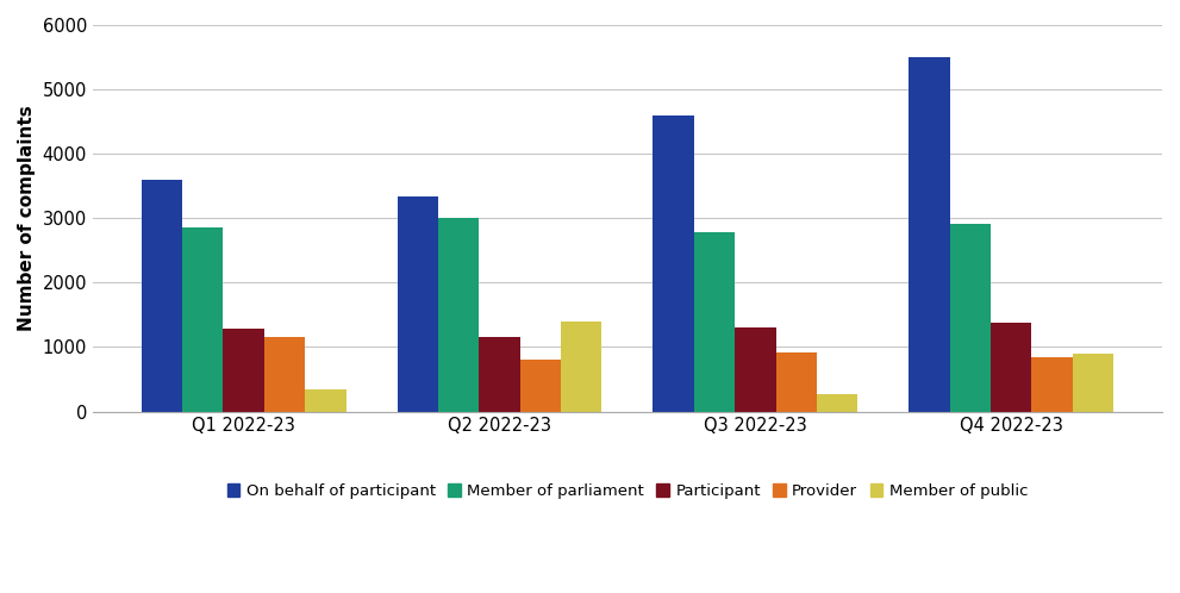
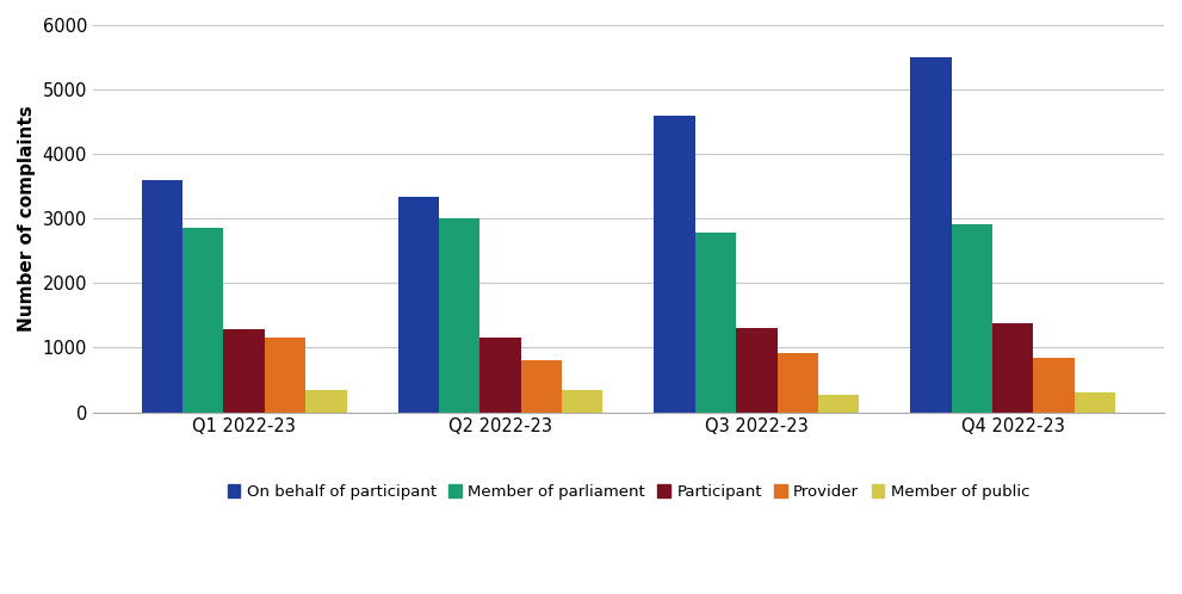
Member of public/Q2 2022-23: 1400 -> 340
Member of public/Q4 2022-23: 900 -> 310
